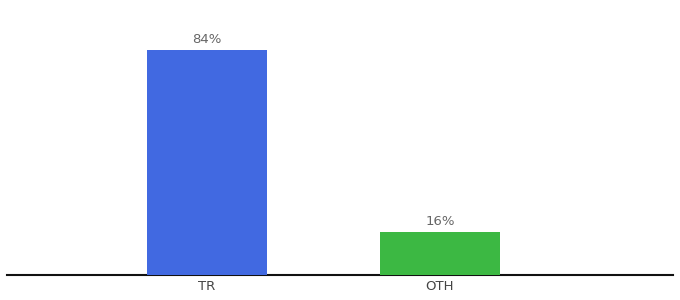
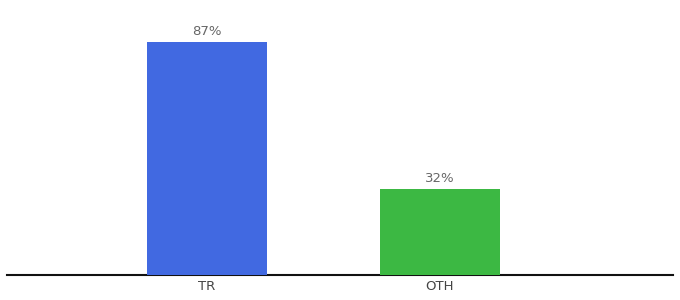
TR: 84% -> 87%
OTH: 16% -> 32%
